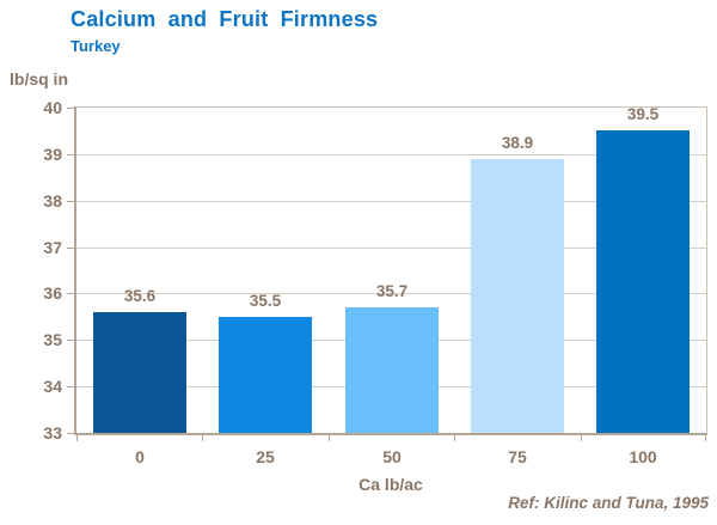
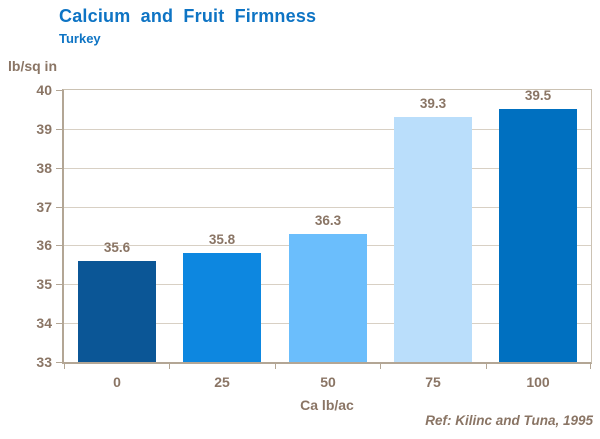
25: 35.5 -> 35.8
50: 35.7 -> 36.3
75: 38.9 -> 39.3
